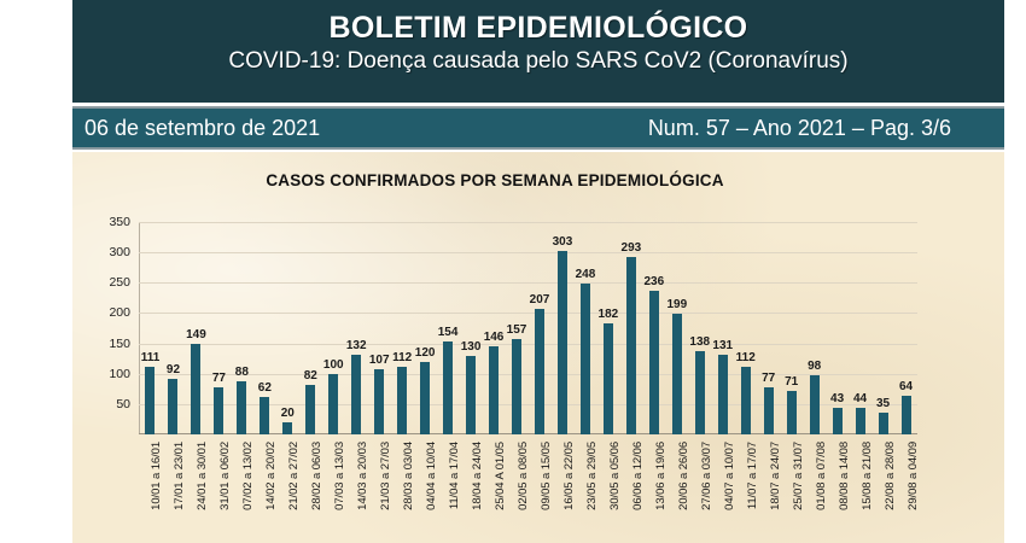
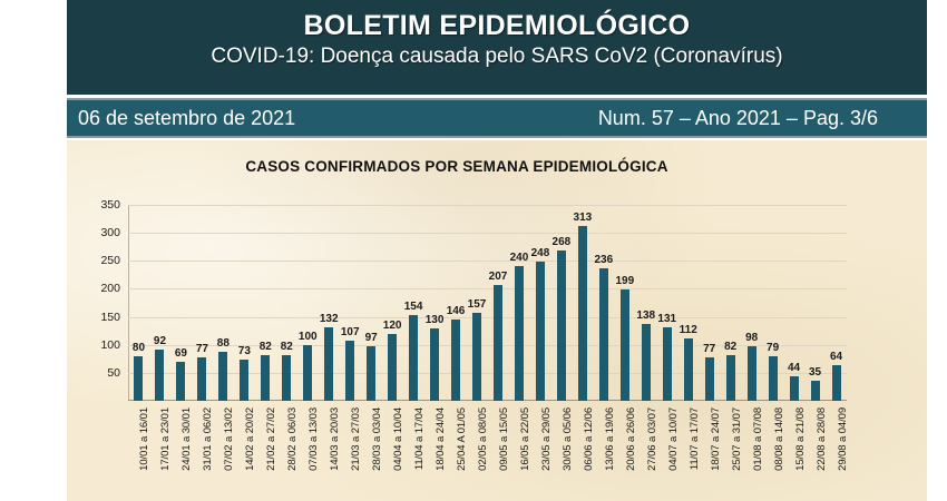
10/01 a 16/01: 111 -> 80
24/01 a 30/01: 149 -> 69
14/02 a 20/02: 62 -> 73
21/02 a 27/02: 20 -> 82
28/03 a 03/04: 112 -> 97
16/05 a 22/05: 303 -> 240
30/05 a 05/06: 182 -> 268
06/06 a 12/06: 293 -> 313
25/07 a 31/07: 71 -> 82
08/08 a 14/08: 43 -> 79
